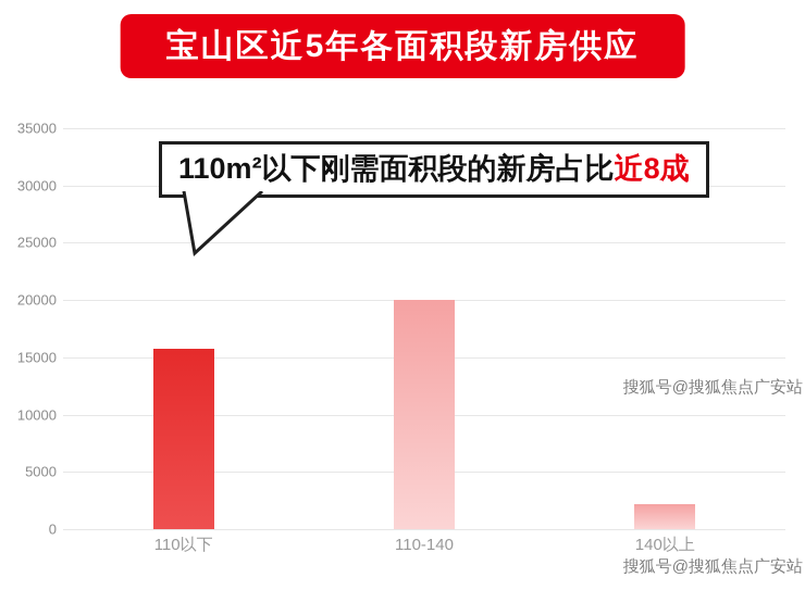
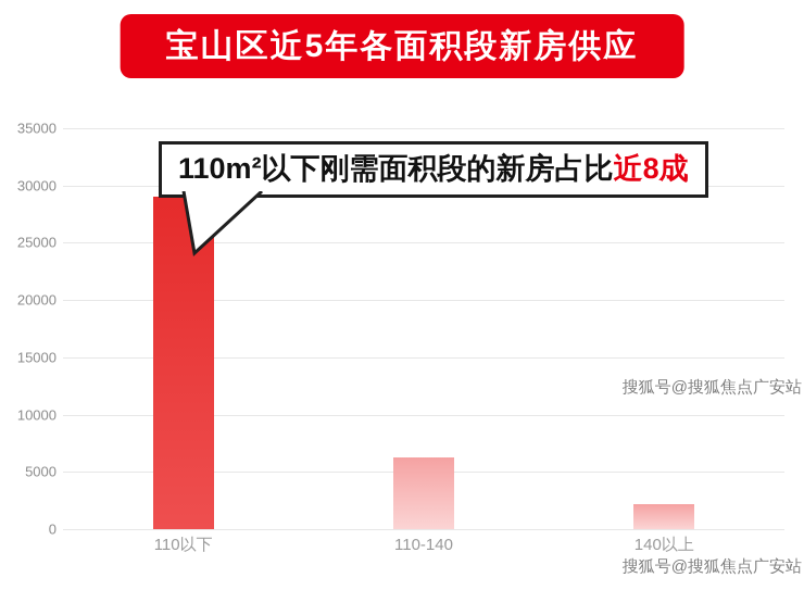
110以下: 15700 -> 29000
110-140: 20000 -> 6300
